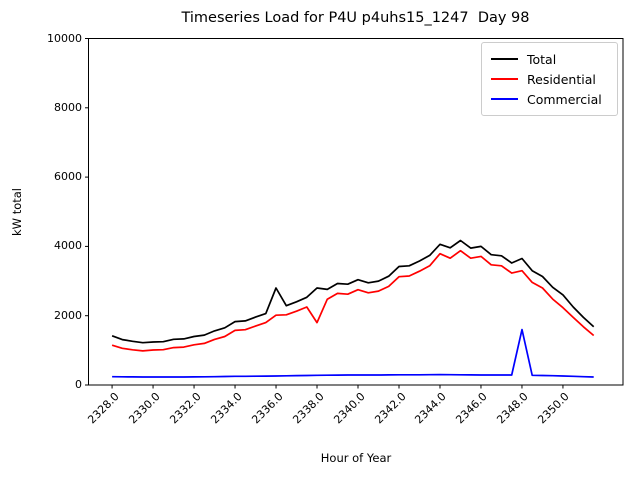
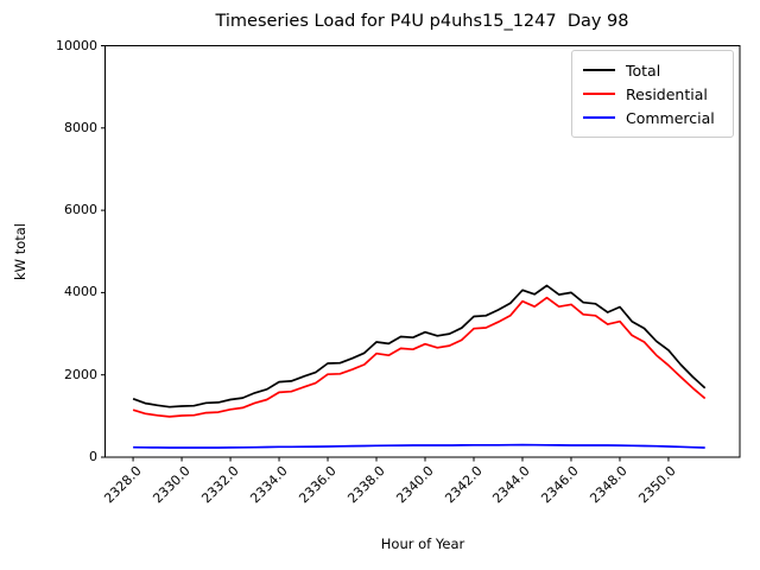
Total/2336.0: 2800 -> 2300
Residential/2338.0: 1800 -> 2500
Commercial/2348.0: 1600 -> 300
